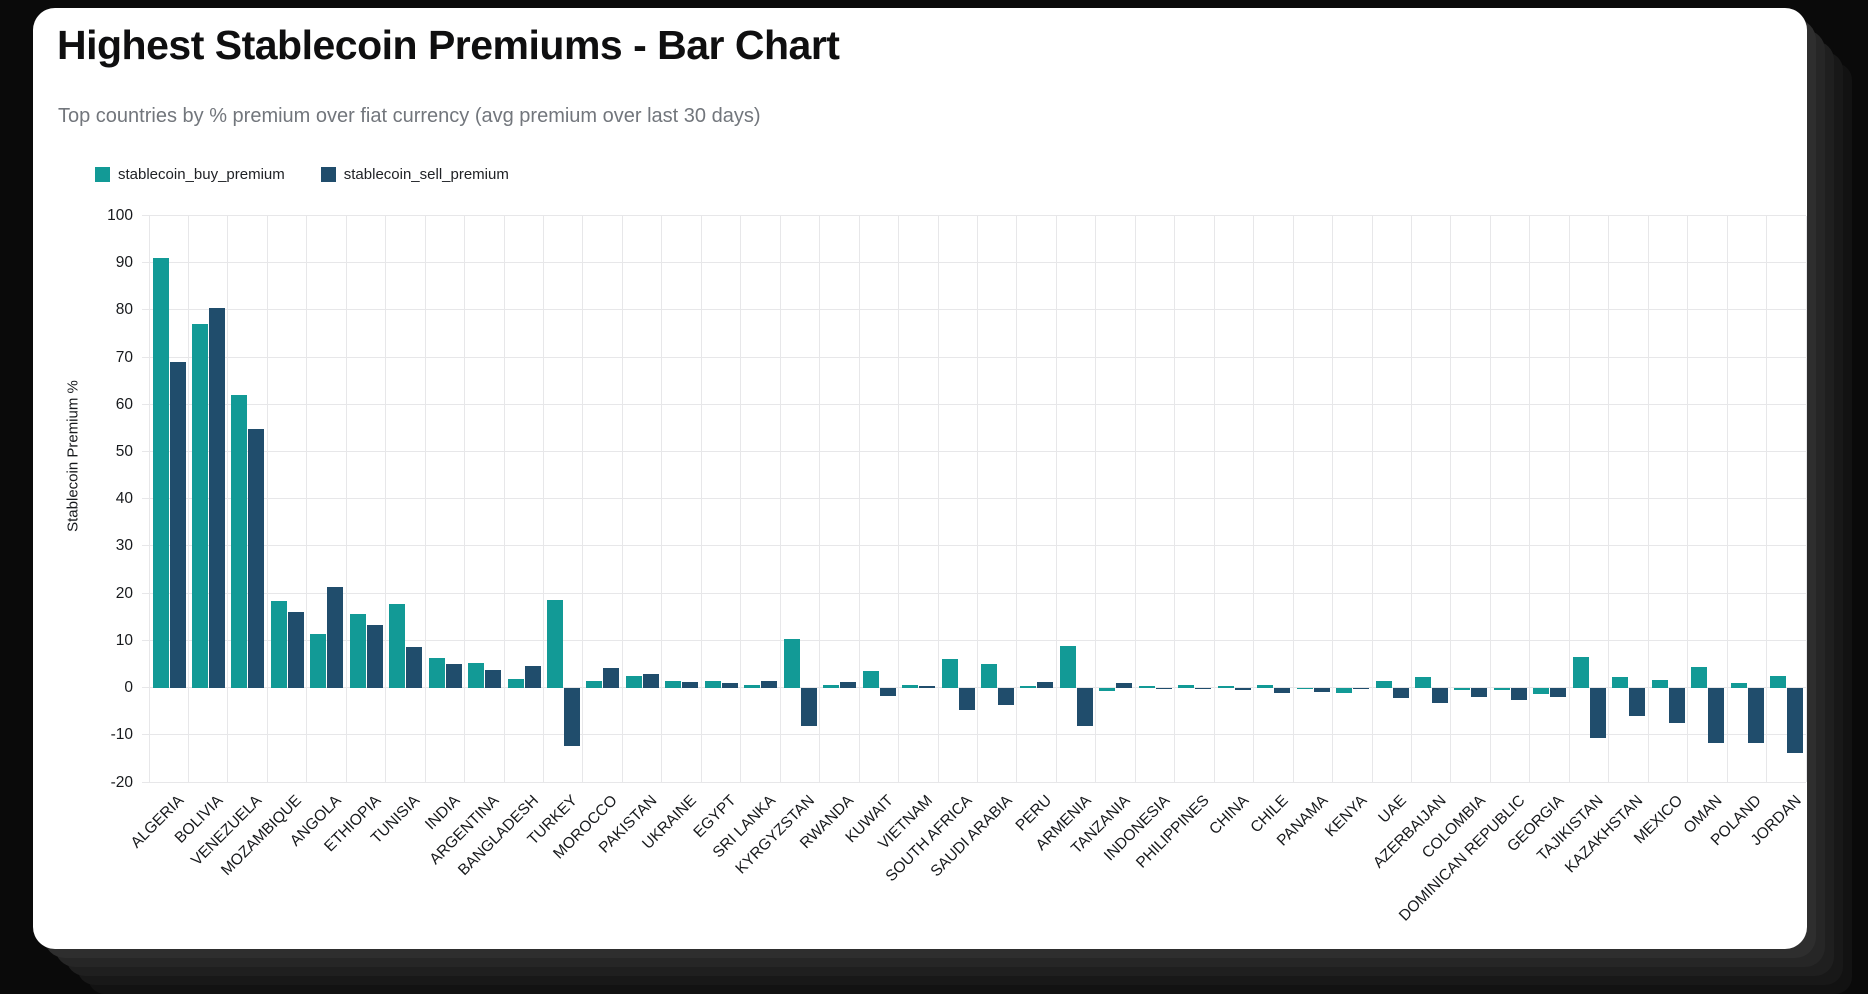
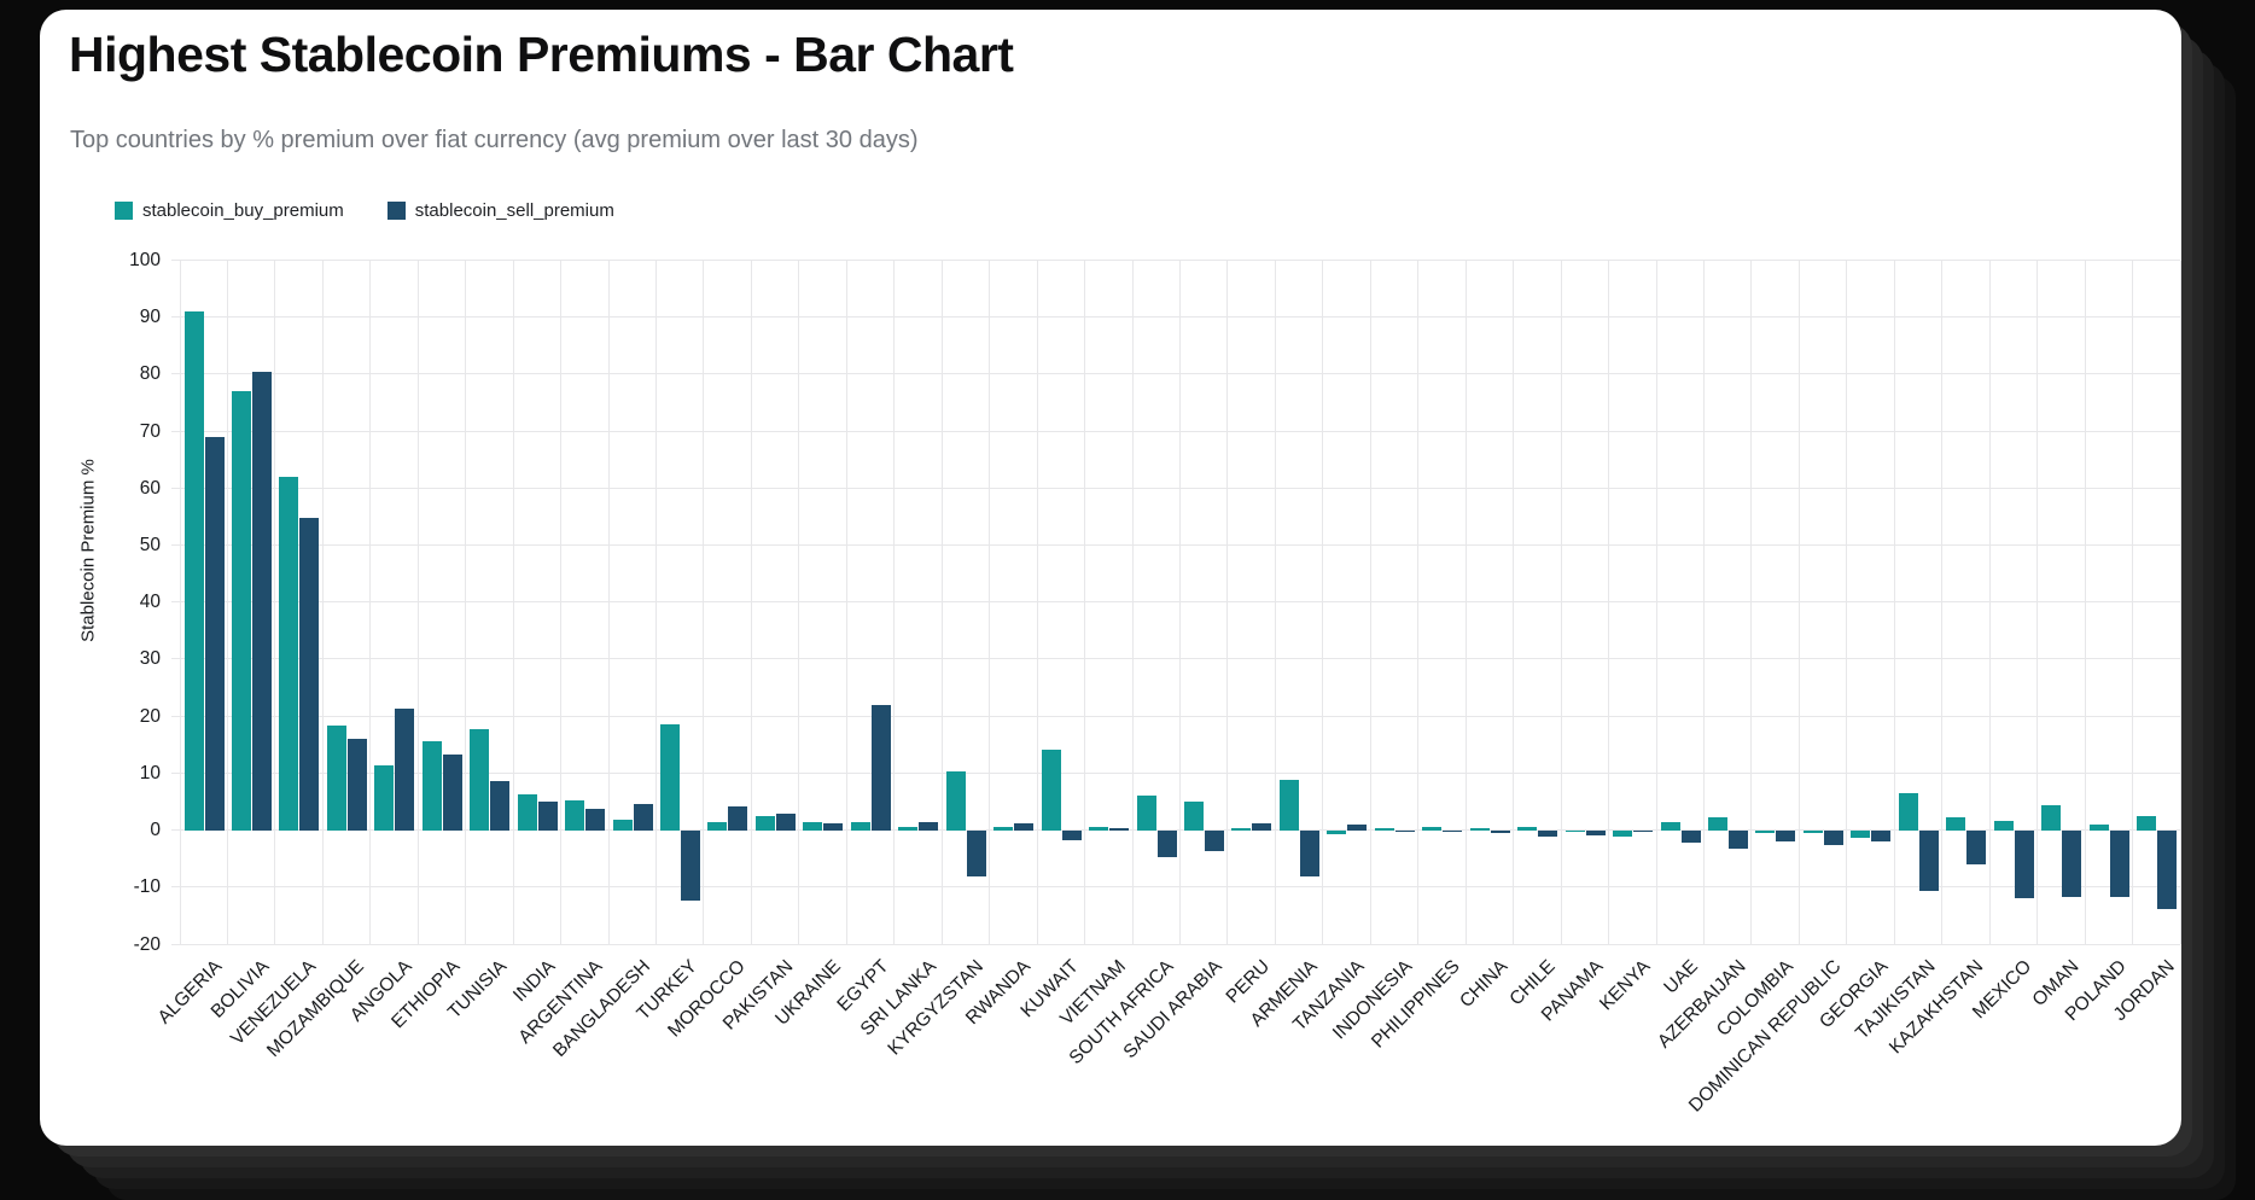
stablecoin_sell_premium/EGYPT: 1 -> 22
stablecoin_buy_premium/KUWAIT: 4 -> 14
stablecoin_sell_premium/MEXICO: -8 -> -12
